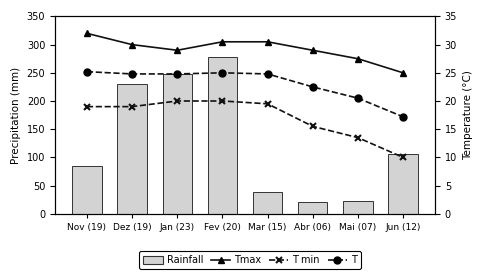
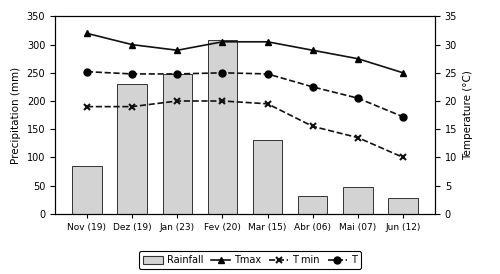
Rainfall/Fev (20): 278 -> 308
Rainfall/Mar (15): 38 -> 130
Rainfall/Abr (06): 20 -> 32
Rainfall/Mai (07): 22 -> 47
Rainfall/Jun (12): 106 -> 28
